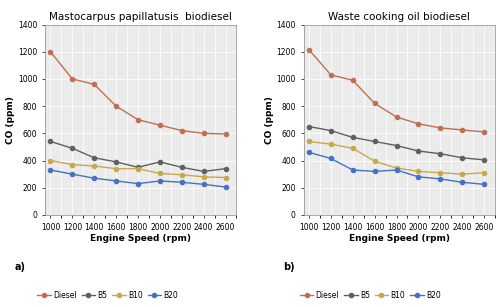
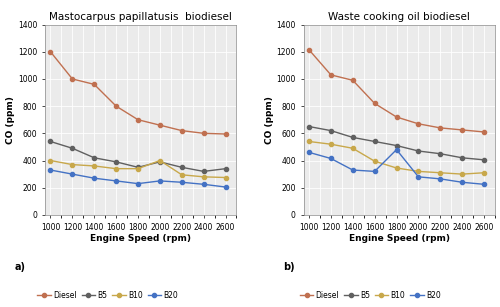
Mastocarpus papillatusis biodiesel/B10/2000: 300 -> 400
Waste cooking oil biodiesel/B20/1800: 330 -> 480
